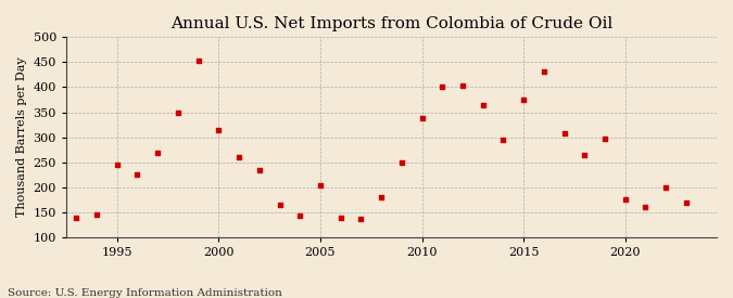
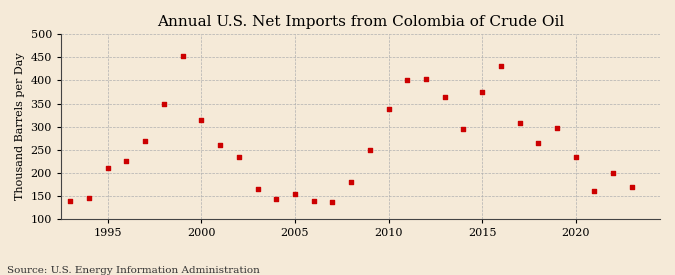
1995: 245 -> 210
2005: 205 -> 155
2020: 175 -> 235
